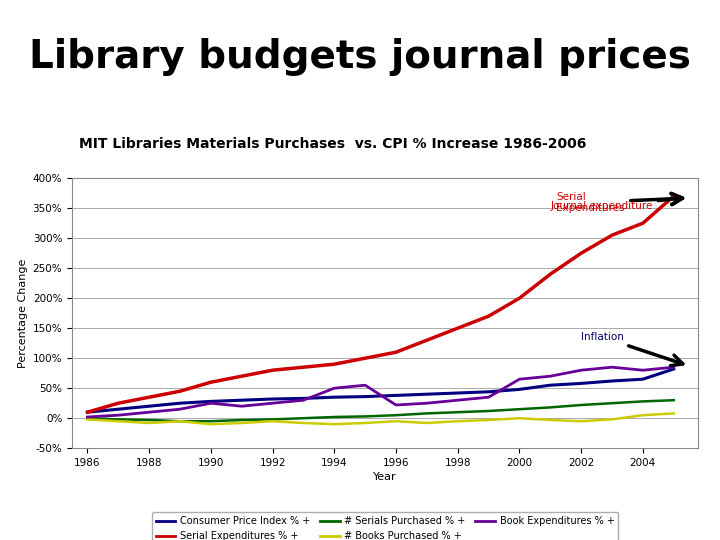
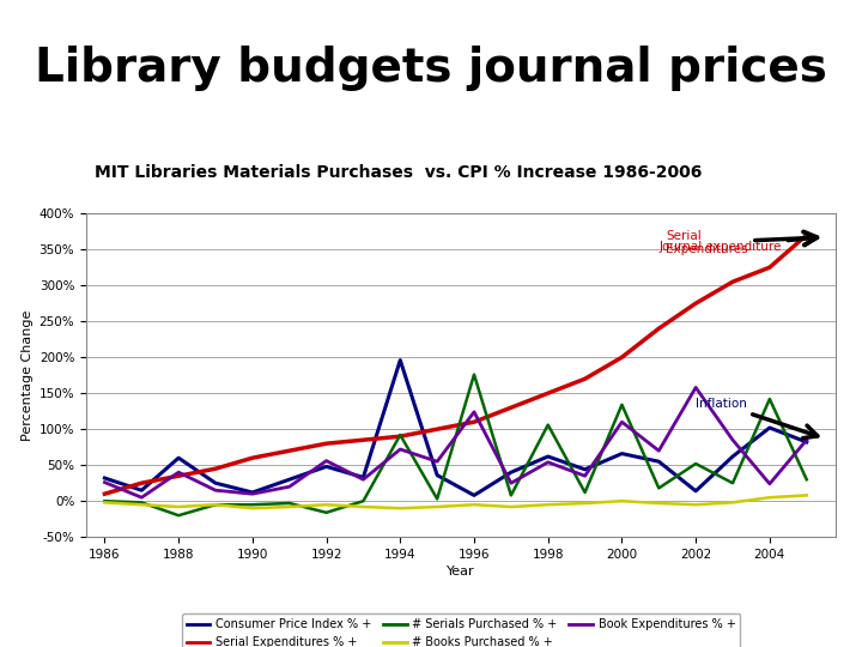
Consumer Price Index % +/1986: 10% -> 32%
Book Expenditures % +/1986: 2% -> 26%
Consumer Price Index % +/1988: 20% -> 60%
# Serials Purchased % +/1988: -3% -> -20%
Book Expenditures % +/1988: 10% -> 40%
Consumer Price Index % +/1990: 28% -> 12%
Book Expenditures % +/1990: 25% -> 10%
Consumer Price Index % +/1992: 32% -> 48%
# Serials Purchased % +/1992: -2% -> -16%
Book Expenditures % +/1992: 25% -> 56%
Consumer Price Index % +/1994: 35% -> 196%
# Serials Purchased % +/1994: 2% -> 92%
Book Expenditures % +/1994: 50% -> 72%
Consumer Price Index % +/1996: 38% -> 8%
# Serials Purchased % +/1996: 5% -> 176%
Book Expenditures % +/1996: 22% -> 124%
Consumer Price Index % +/1998: 42% -> 62%
# Serials Purchased % +/1998: 10% -> 106%
Book Expenditures % +/1998: 30% -> 54%
Consumer Price Index % +/2000: 48% -> 66%
# Serials Purchased % +/2000: 15% -> 134%
Book Expenditures % +/2000: 65% -> 110%
Consumer Price Index % +/2002: 58% -> 14%
# Serials Purchased % +/2002: 22% -> 52%
Book Expenditures % +/2002: 80% -> 158%
Consumer Price Index % +/2004: 65% -> 102%
# Serials Purchased % +/2004: 28% -> 142%
Book Expenditures % +/2004: 80% -> 24%
